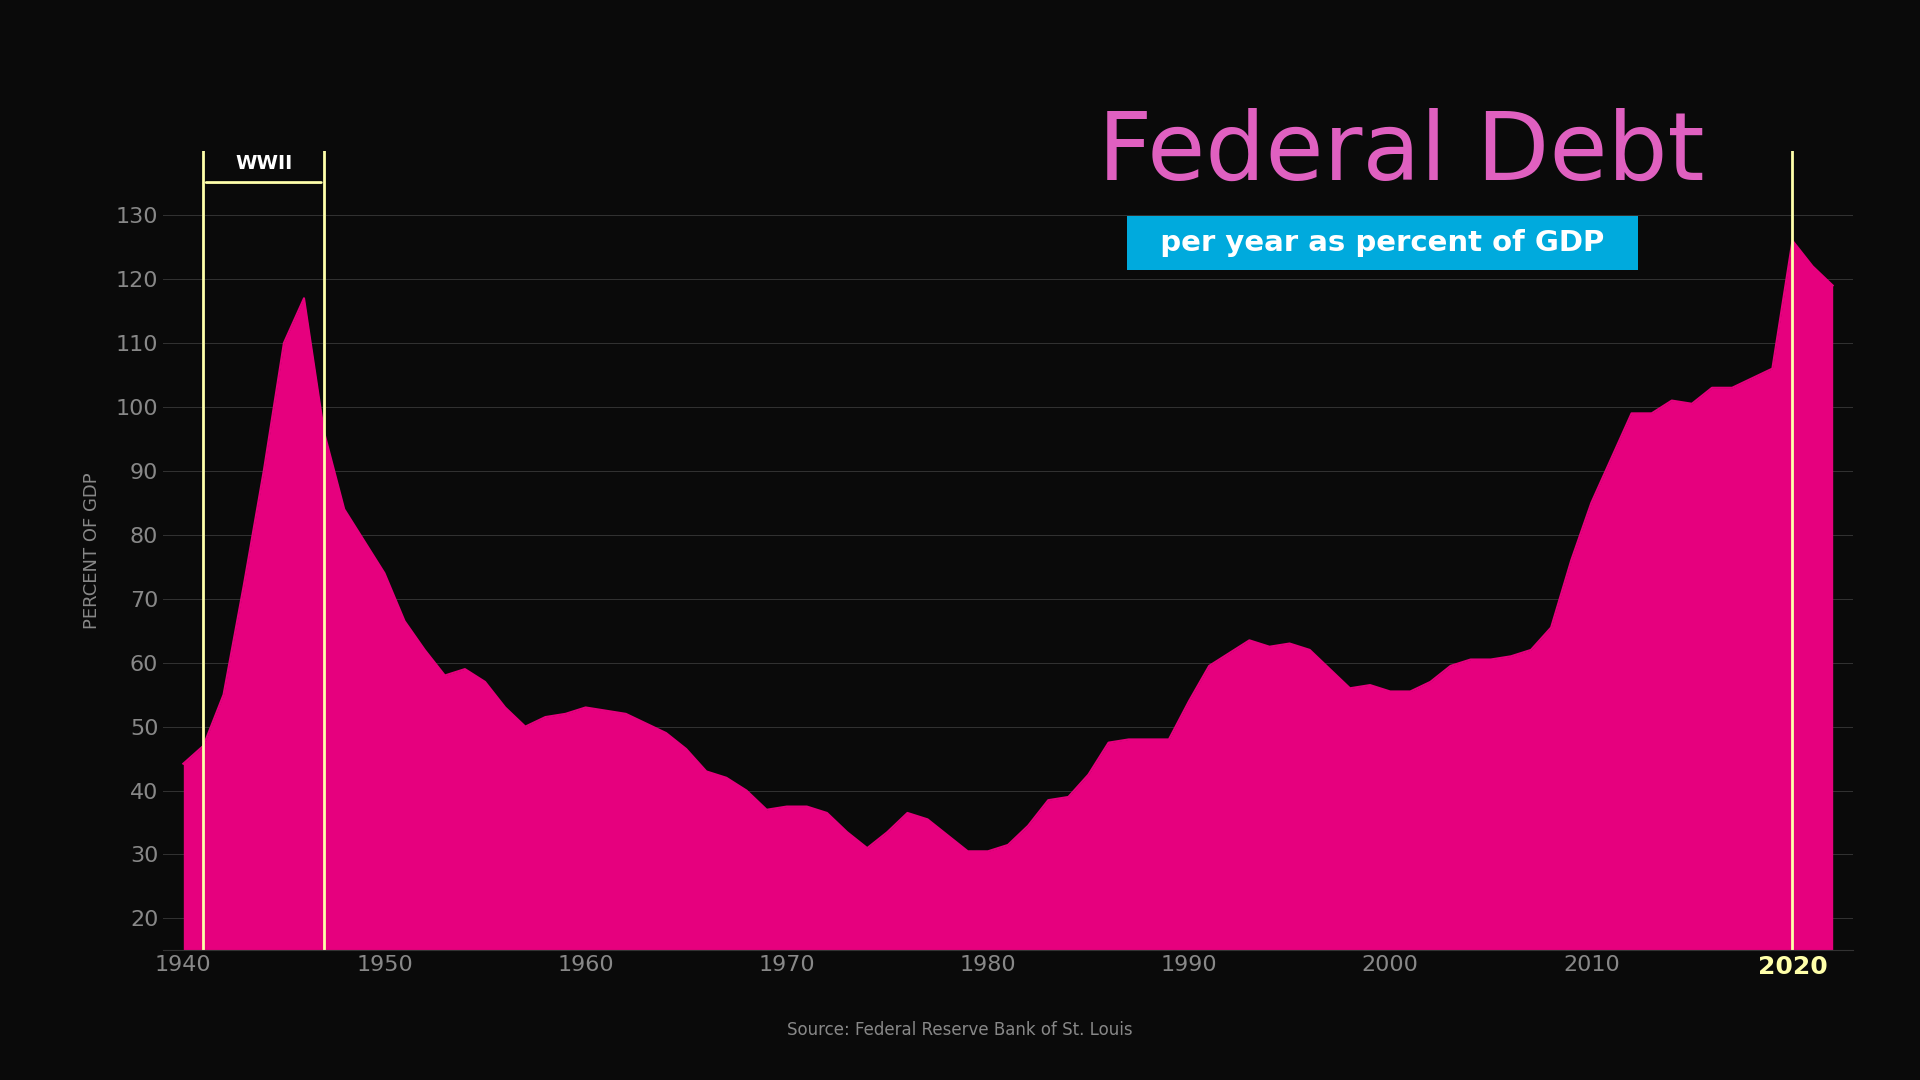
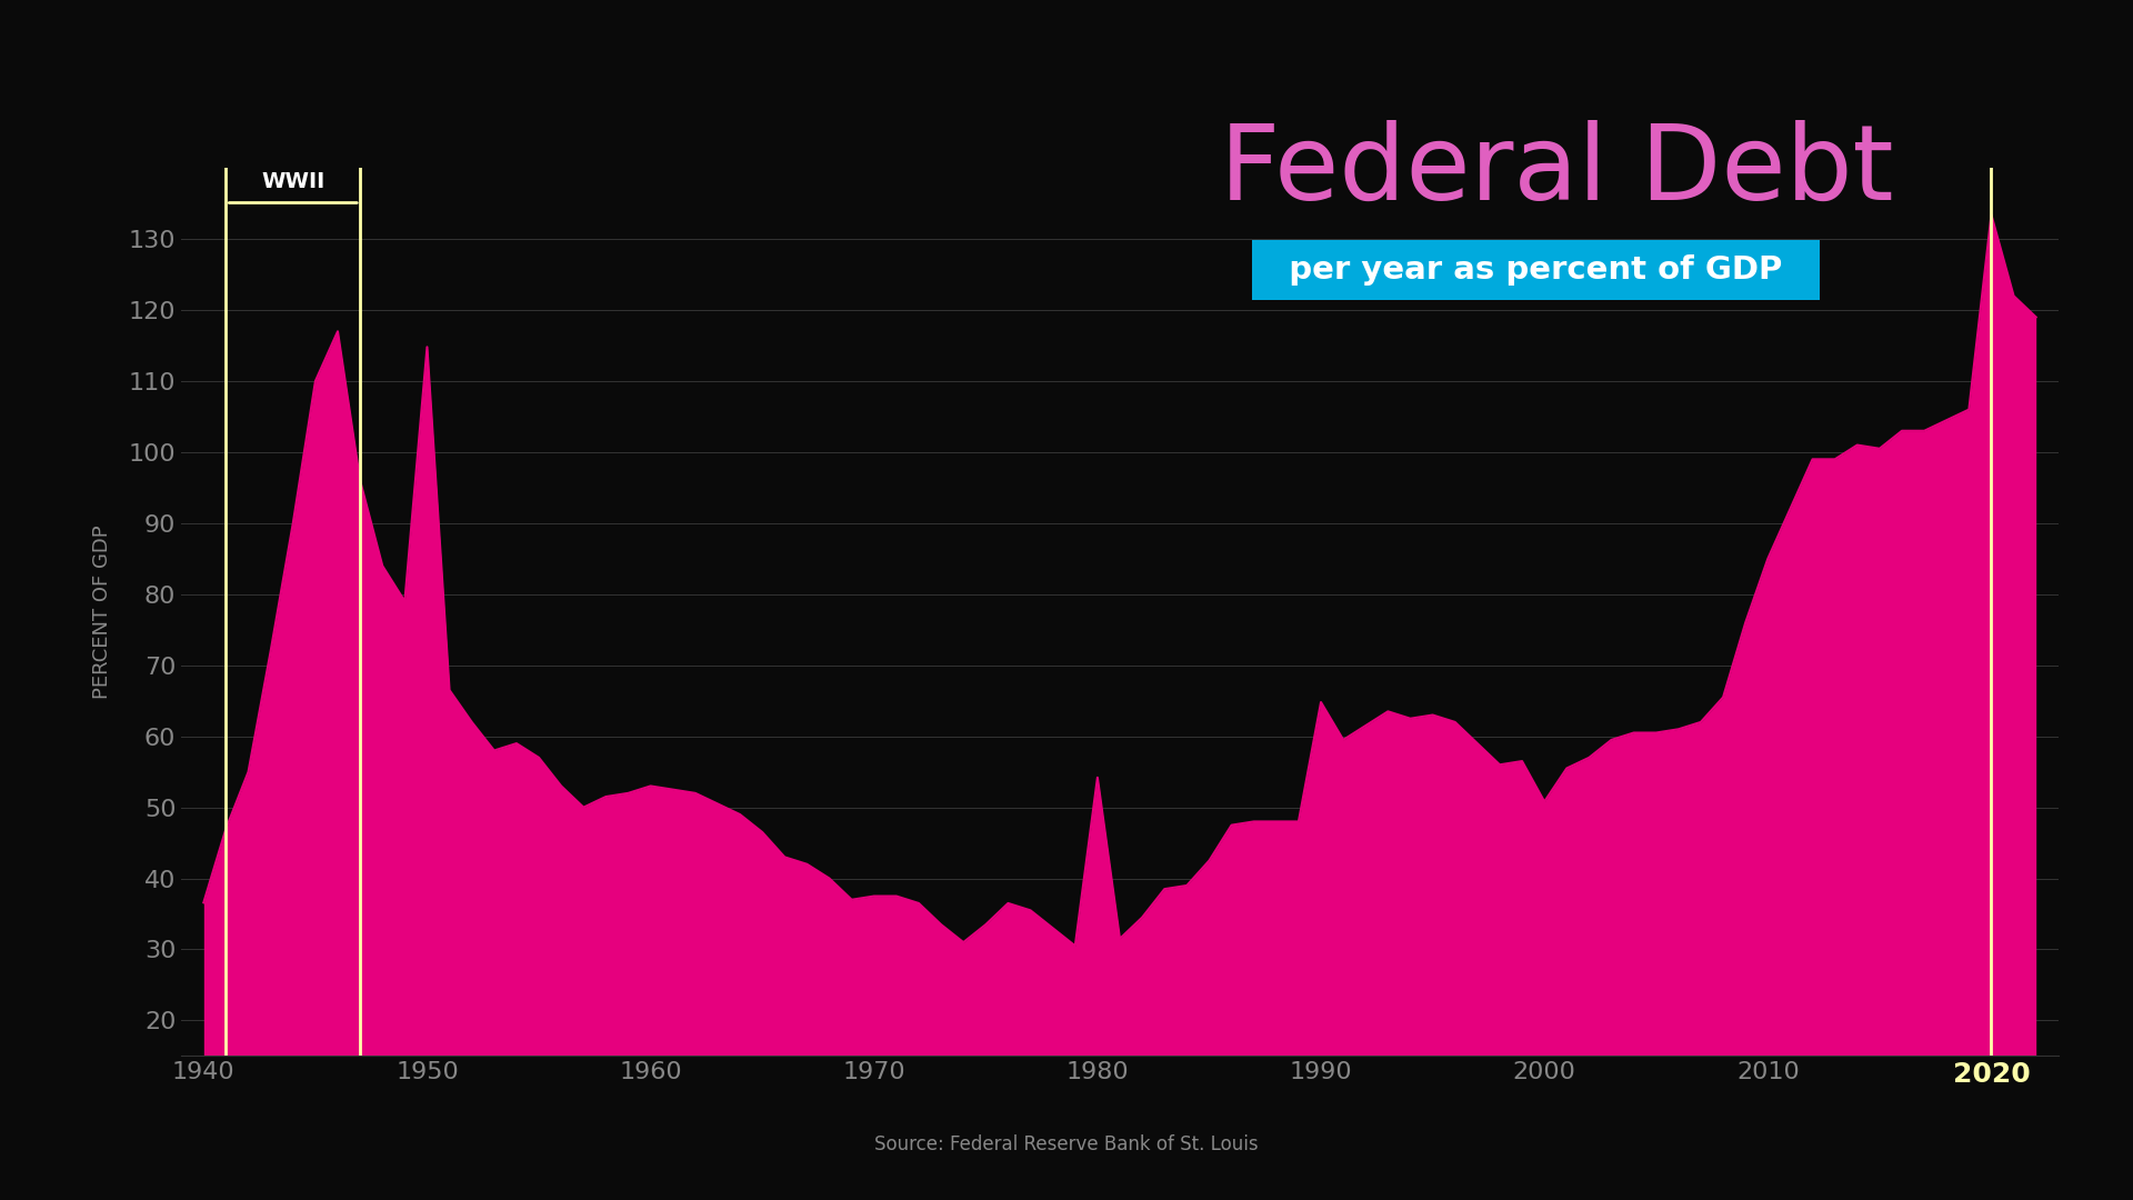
1940: 44.2 -> 36.6
1950: 74.0 -> 114.8
1980: 30.5 -> 54.2
1990: 54.0 -> 64.8
2000: 55.5 -> 50.8
2020: 126.0 -> 133.4
